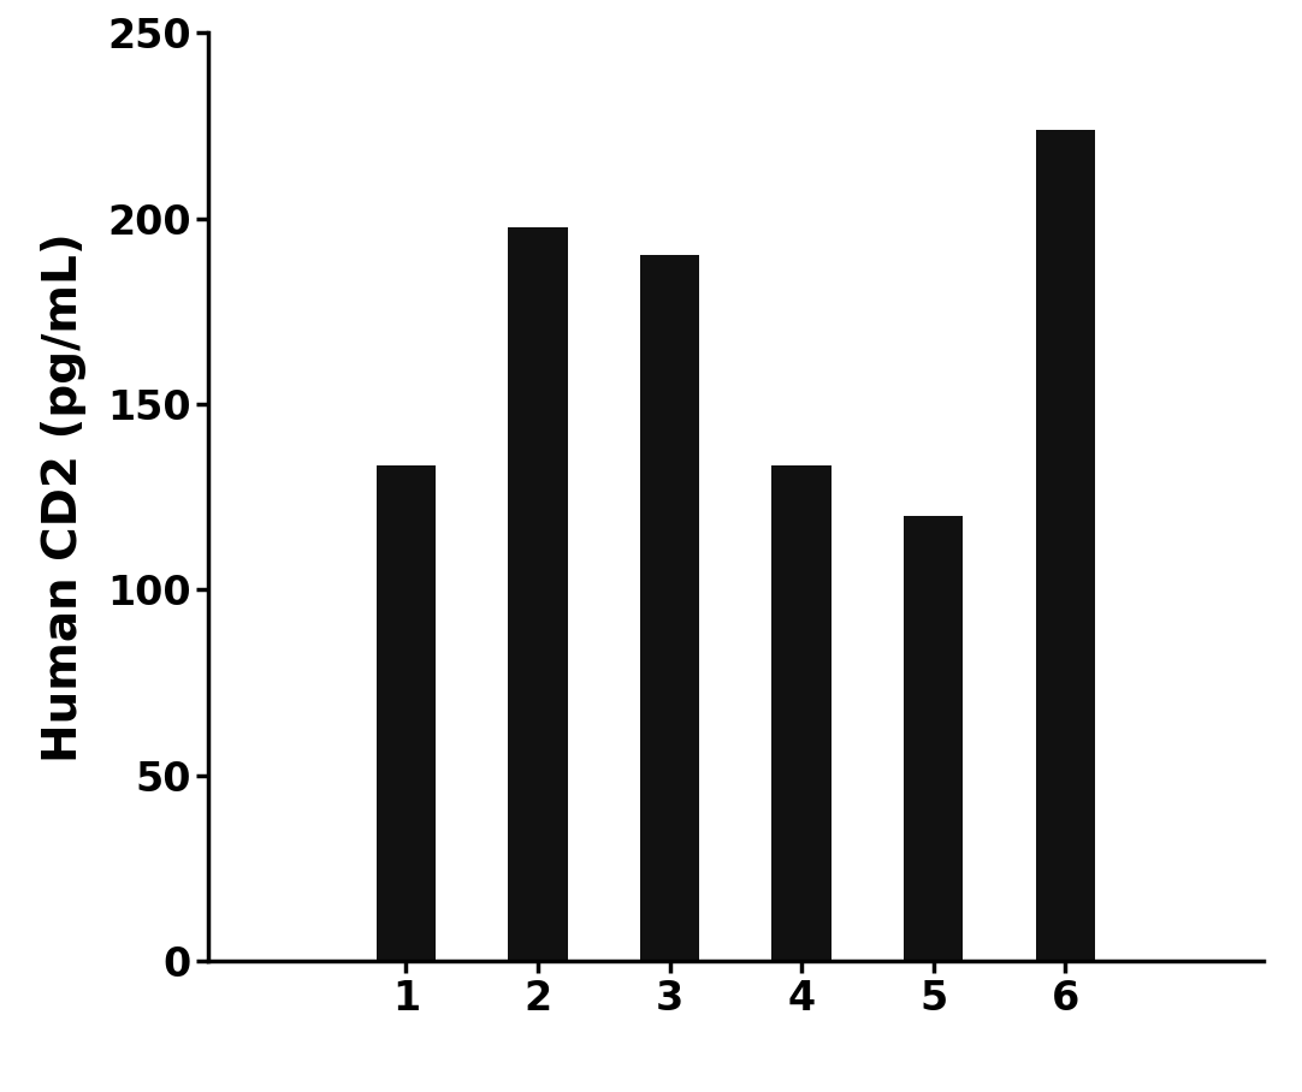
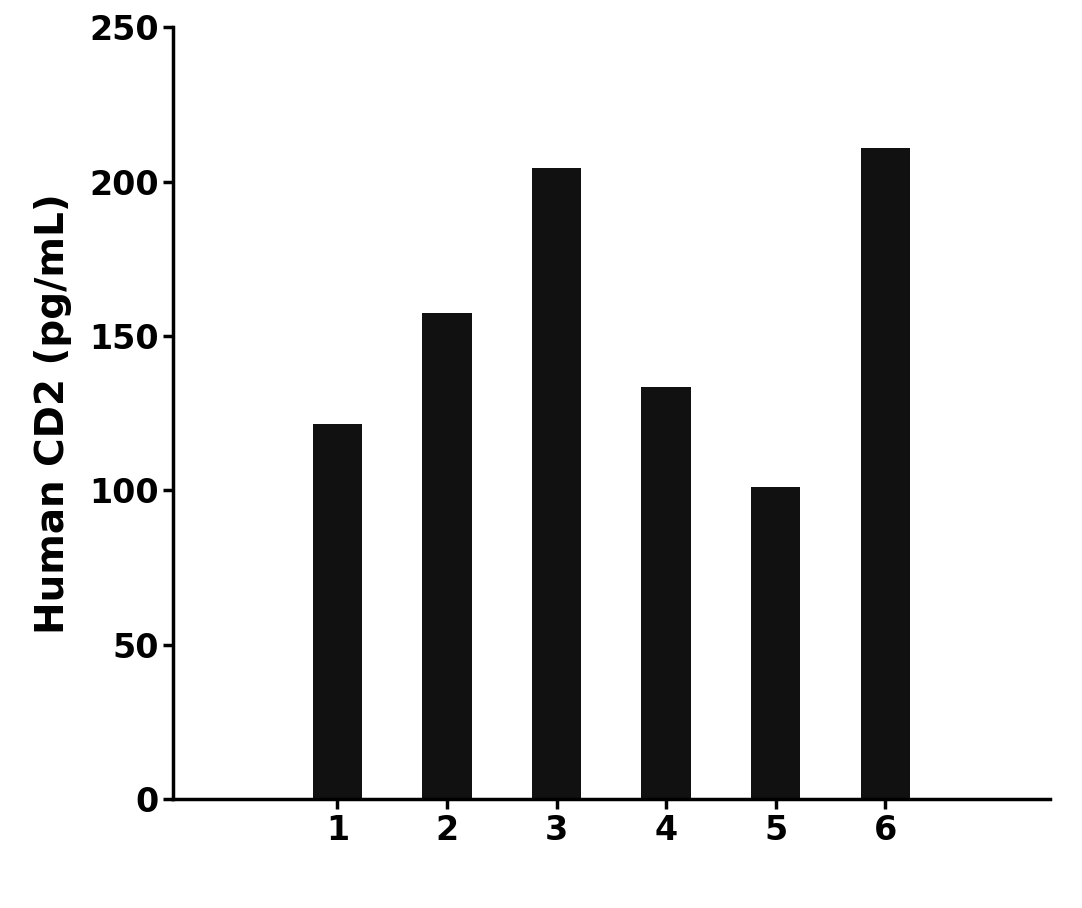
1: 133.5 -> 121.5
2: 197.5 -> 157.5
3: 190.0 -> 204.5
5: 119.9 -> 101.0
6: 223.9 -> 211.0
